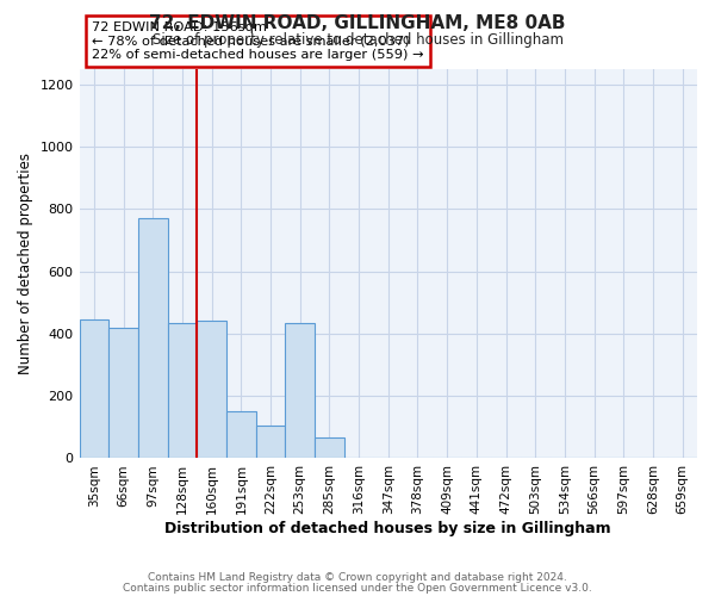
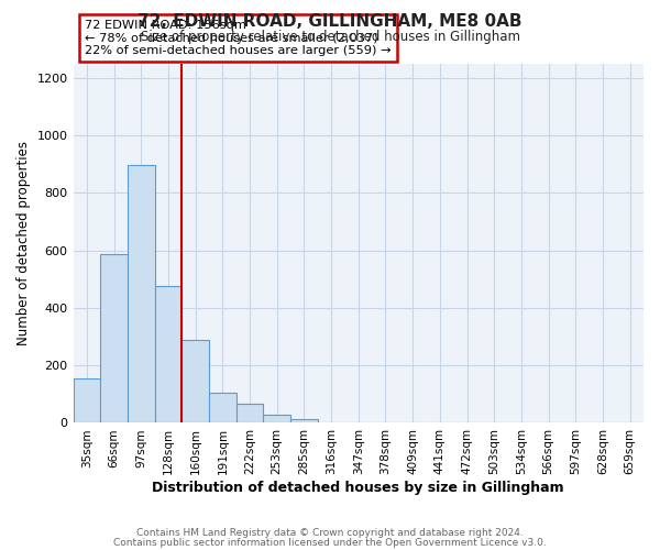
35sqm: 445 -> 155
66sqm: 420 -> 585
97sqm: 770 -> 895
128sqm: 435 -> 475
160sqm: 440 -> 290
191sqm: 150 -> 105
222sqm: 105 -> 65
253sqm: 435 -> 27
285sqm: 65 -> 12
